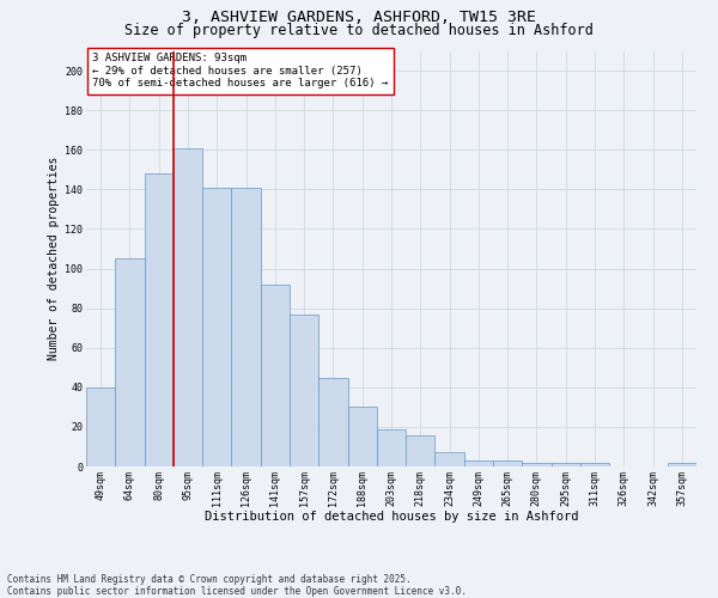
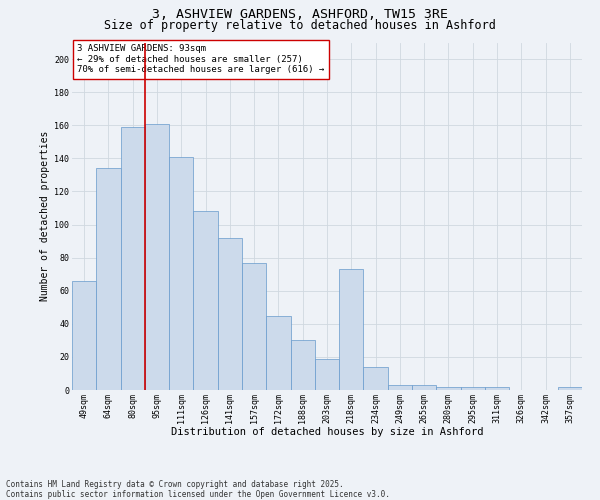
49sqm: 40 -> 66
64sqm: 105 -> 134
80sqm: 148 -> 159
126sqm: 141 -> 108
218sqm: 16 -> 73
234sqm: 7 -> 14
